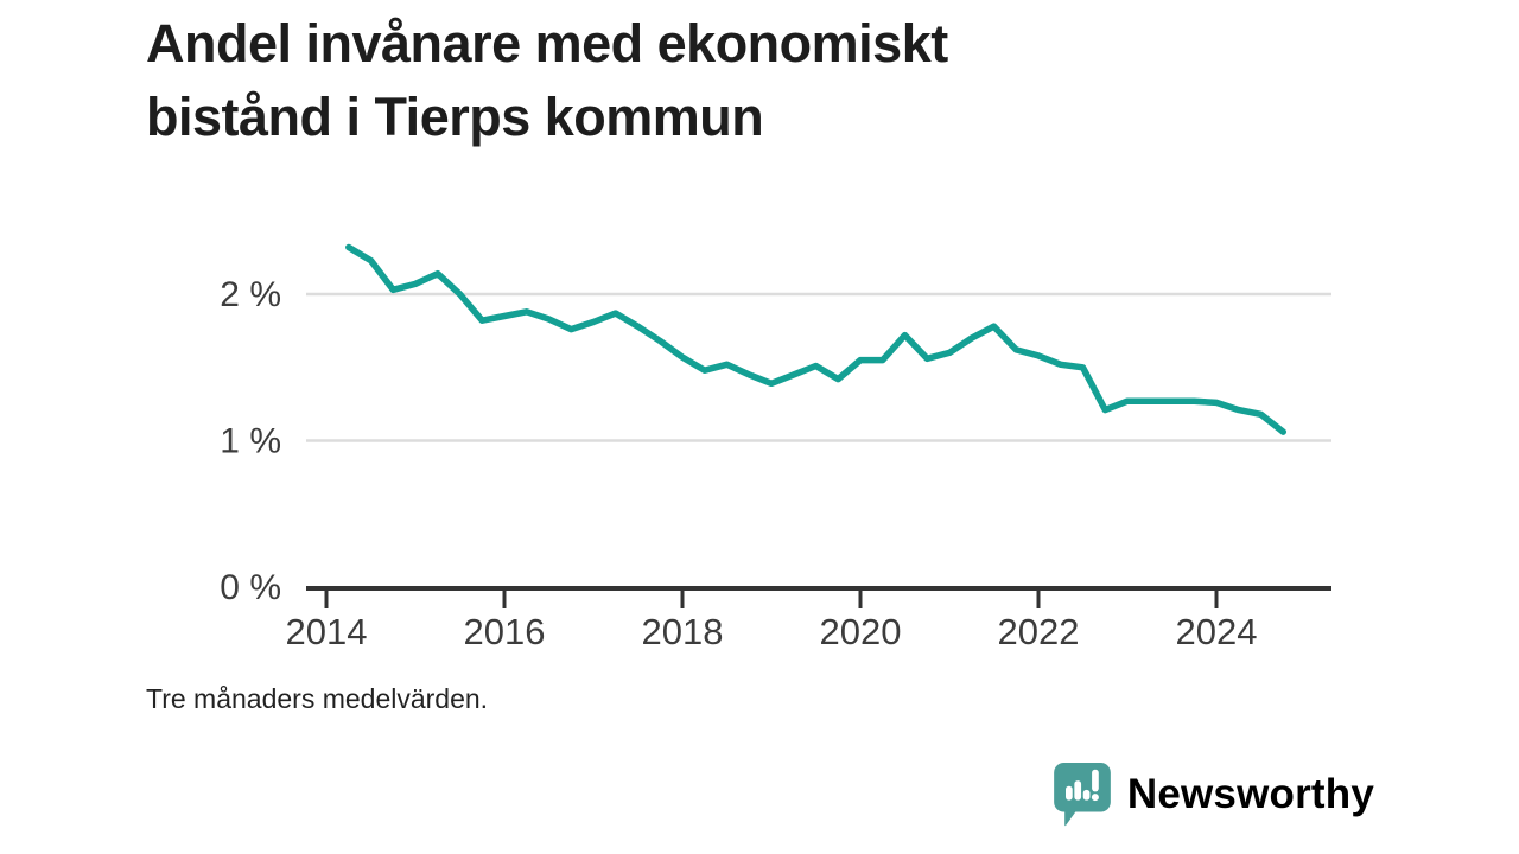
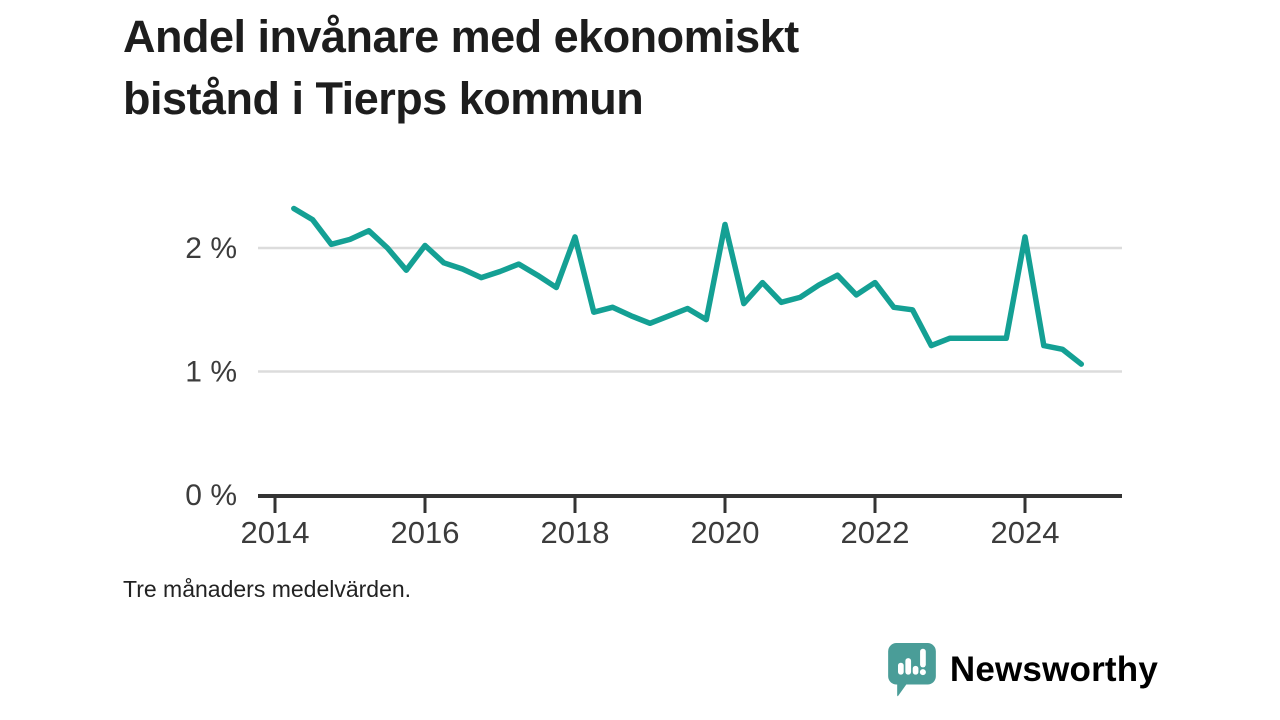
2016: 1.85% -> 2.02%
2018: 1.57% -> 2.09%
2020: 1.55% -> 2.19%
2022: 1.58% -> 1.72%
2024: 1.26% -> 2.09%
